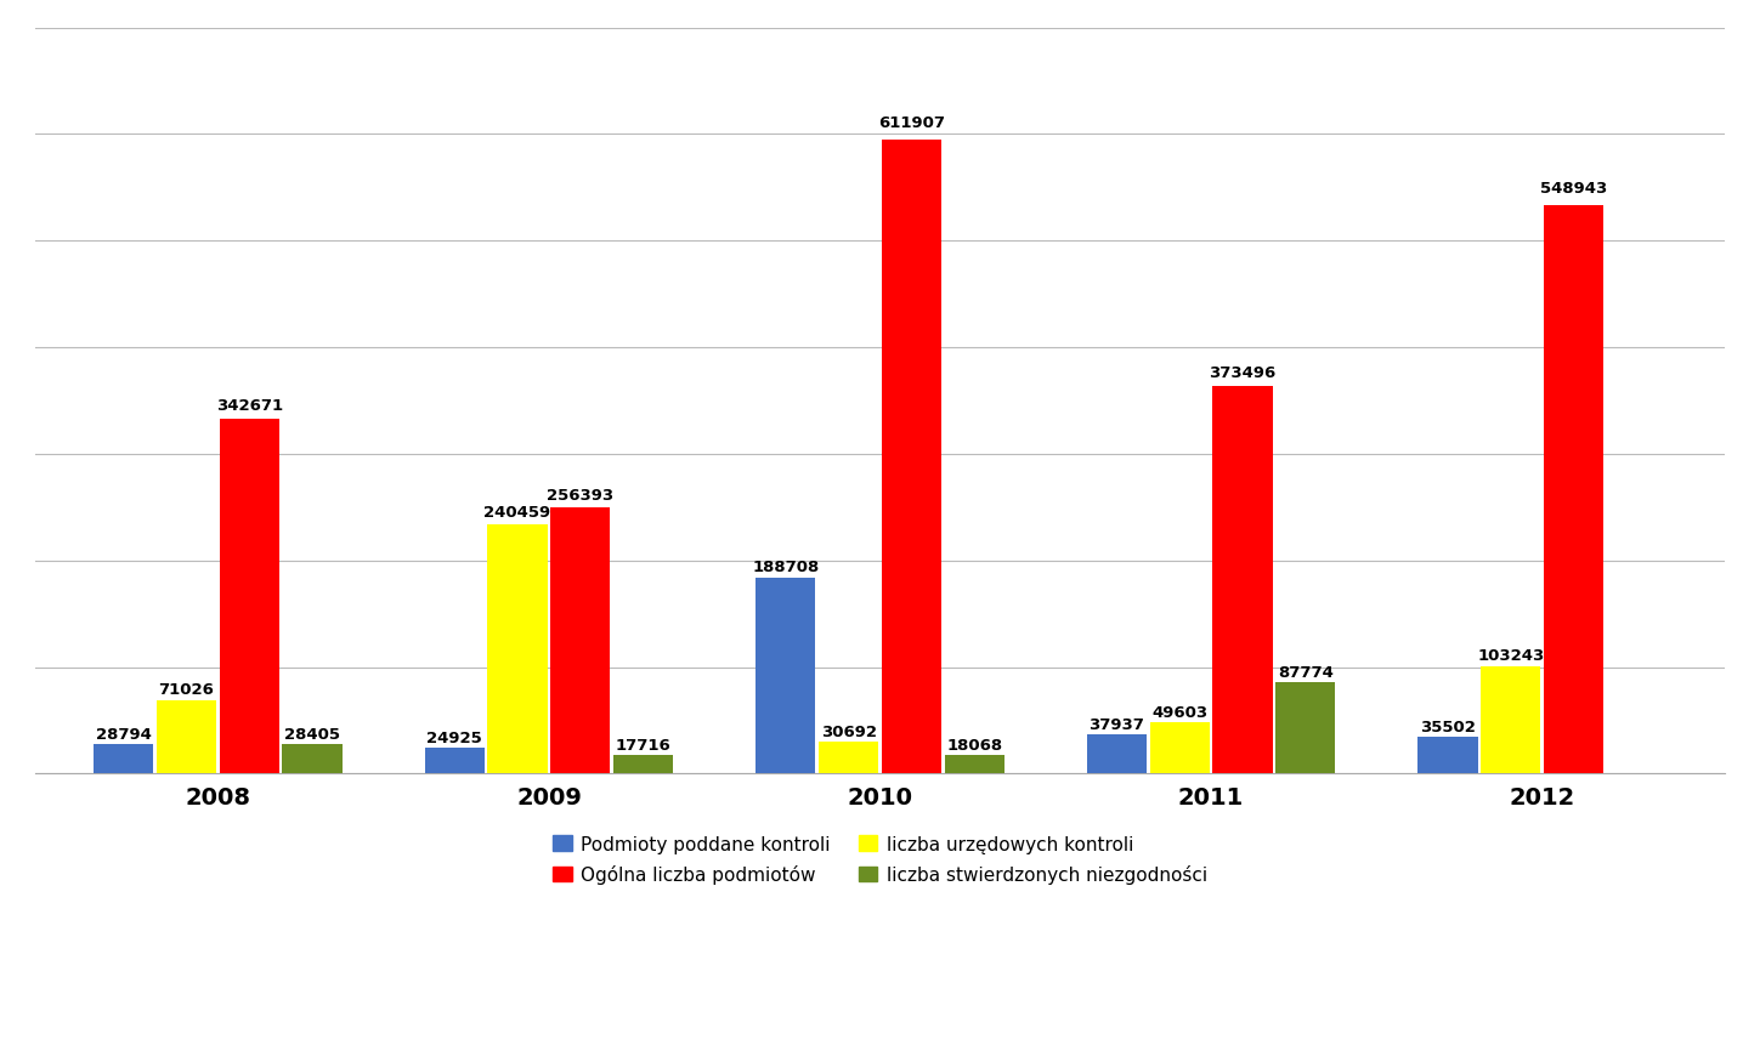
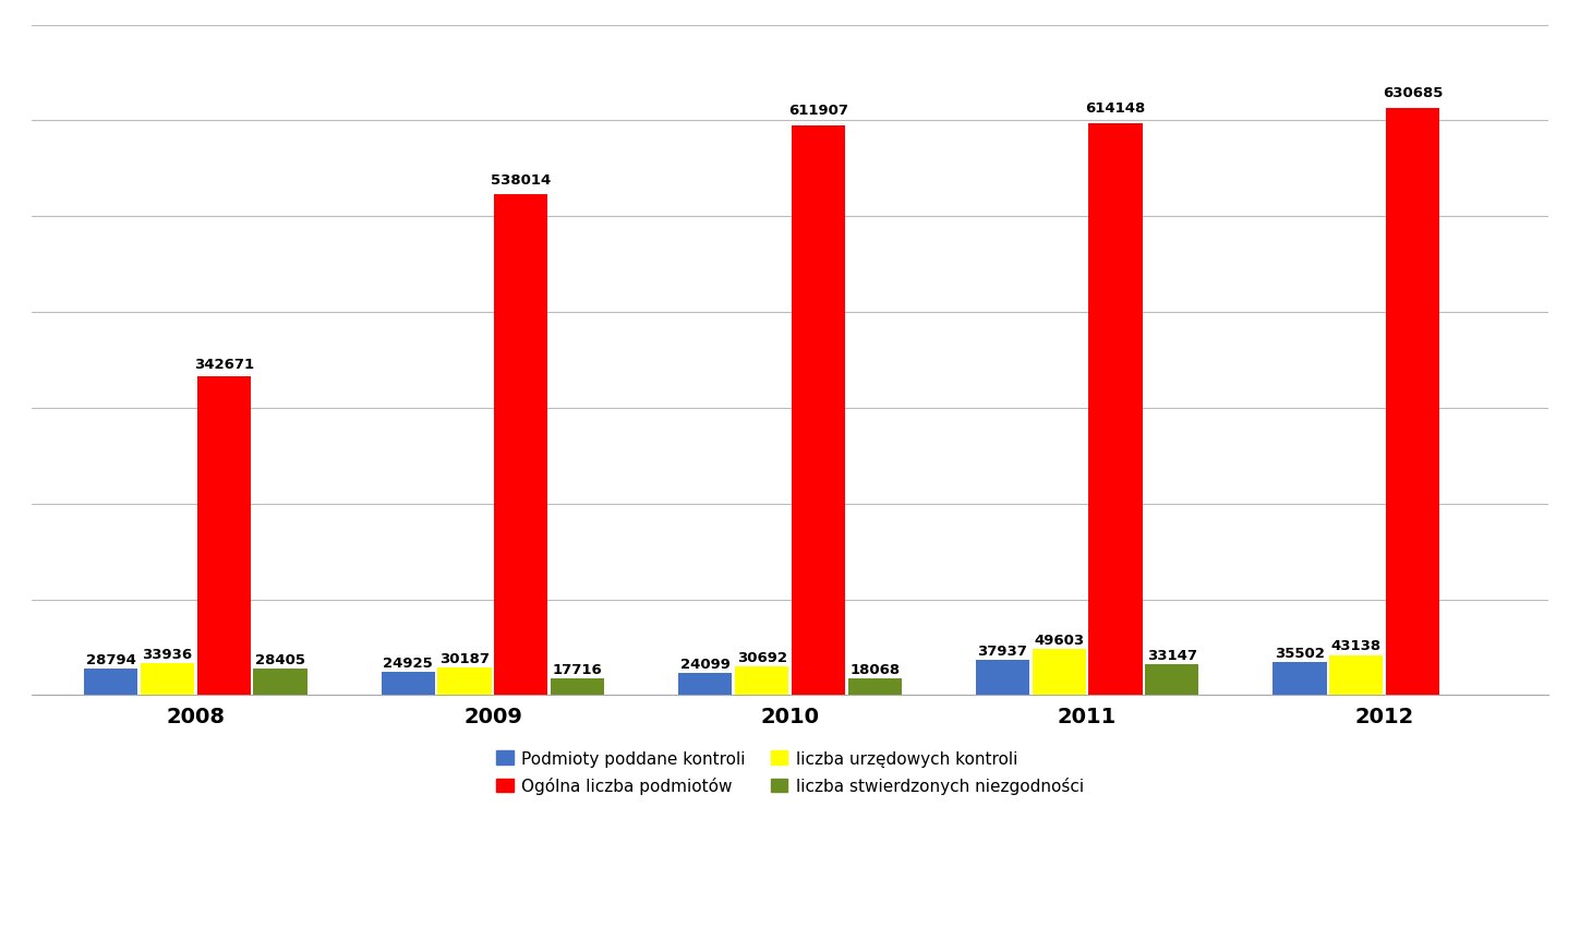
liczba urzędowych kontroli/2008: 71026 -> 33936
liczba urzędowych kontroli/2009: 240459 -> 30187
Ogólna liczba podmiotów/2009: 256393 -> 538014
Podmioty poddane kontroli/2010: 188708 -> 24099
Ogólna liczba podmiotów/2011: 373496 -> 614148
liczba stwierdzonych niezgodności/2011: 87774 -> 33147
liczba urzędowych kontroli/2012: 103243 -> 43138
Ogólna liczba podmiotów/2012: 548943 -> 630685
